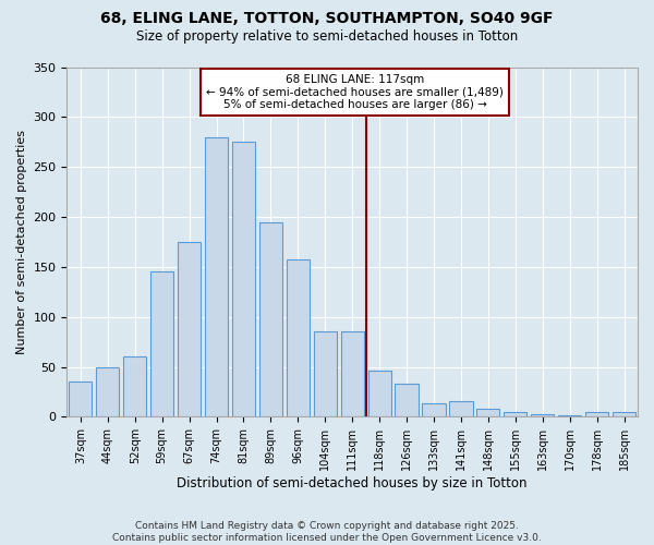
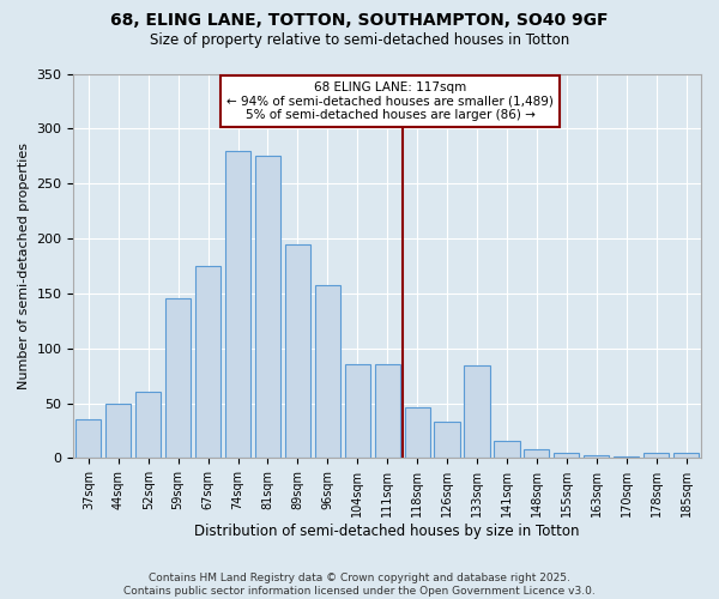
133sqm: 14 -> 84
